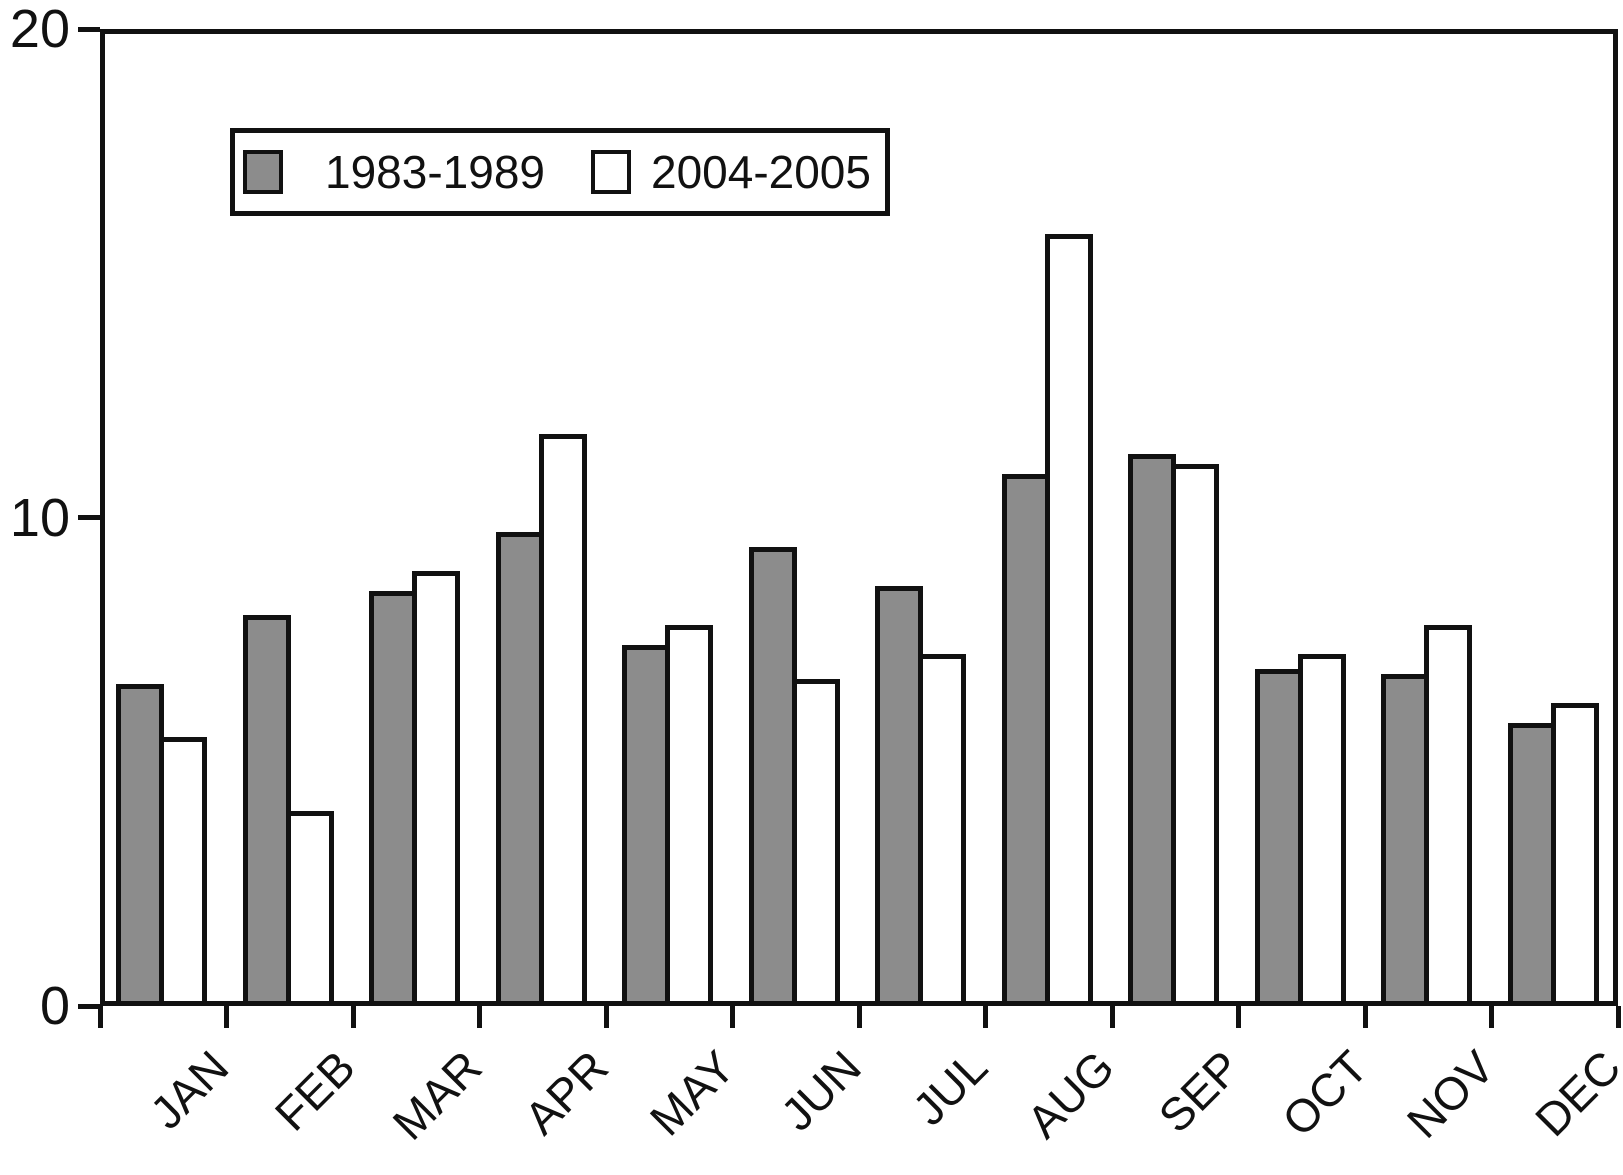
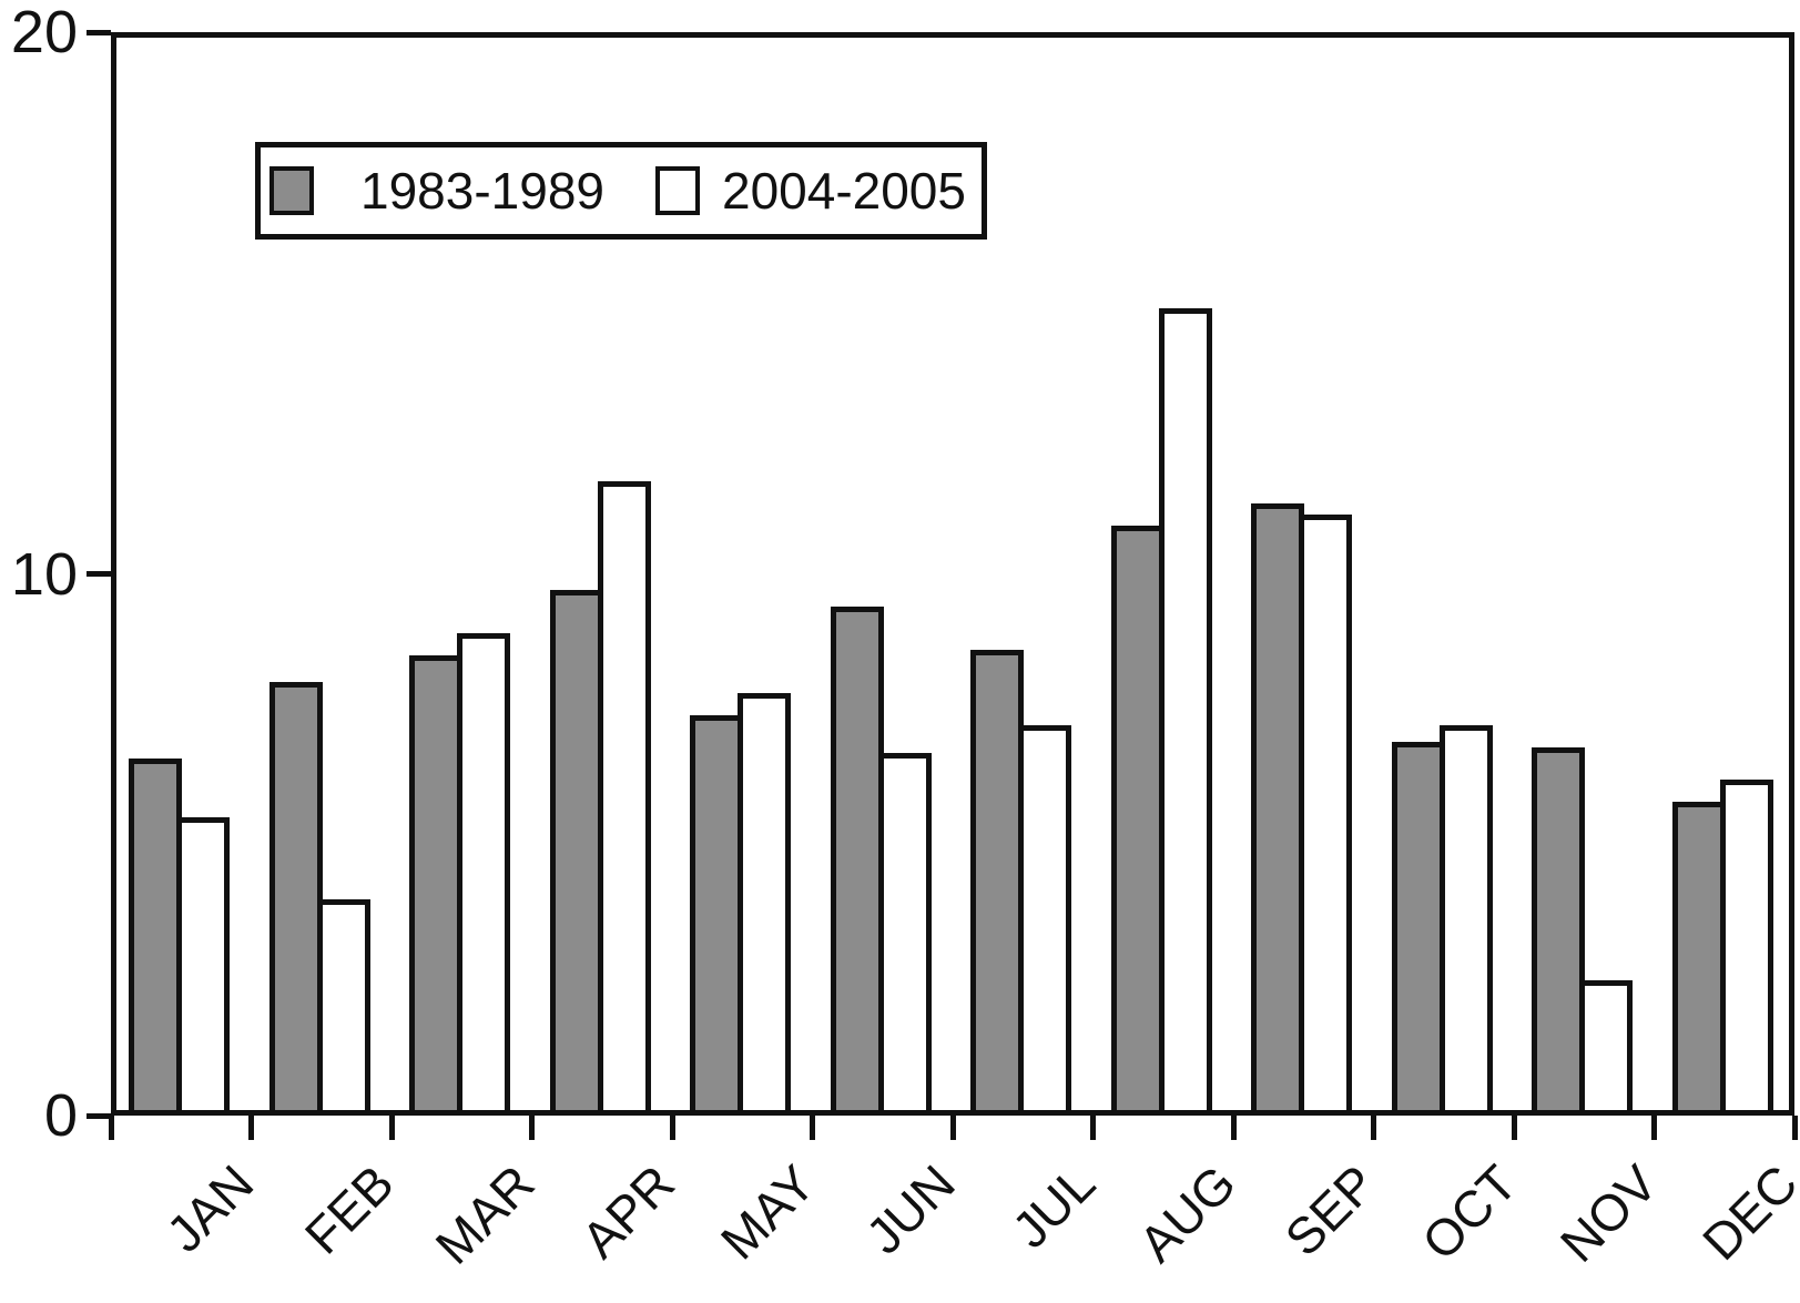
2004-2005/AUG: 15.8 -> 14.9
2004-2005/NOV: 7.8 -> 2.5
